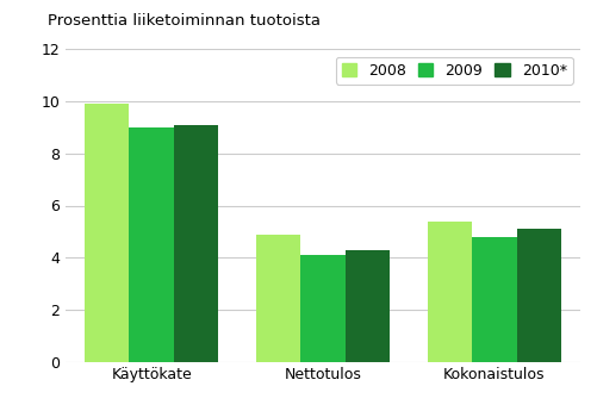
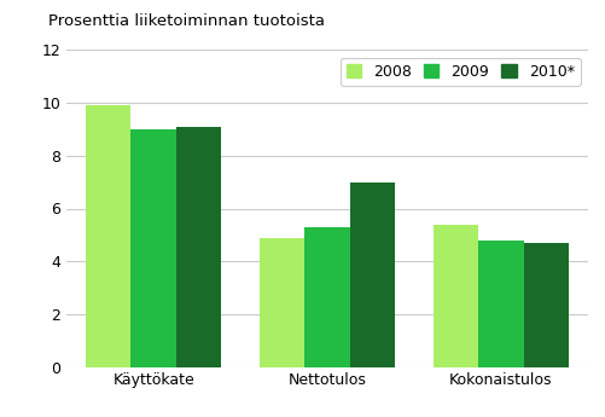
2009/Nettotulos: 4.1 -> 5.3
2010*/Nettotulos: 4.3 -> 7.0
2010*/Kokonaistulos: 5.1 -> 4.7
